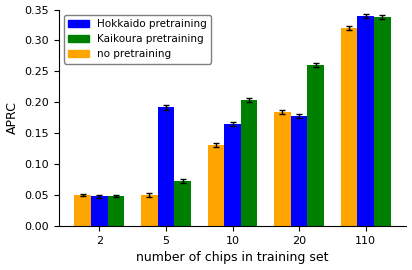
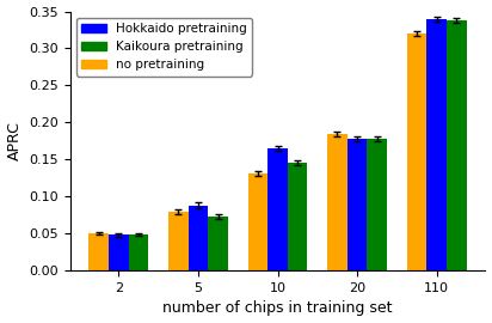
no pretraining/5: 0.050 -> 0.080
Hokkaido pretraining/5: 0.192 -> 0.088
Kaikoura pretraining/10: 0.204 -> 0.146
Kaikoura pretraining/20: 0.260 -> 0.178
